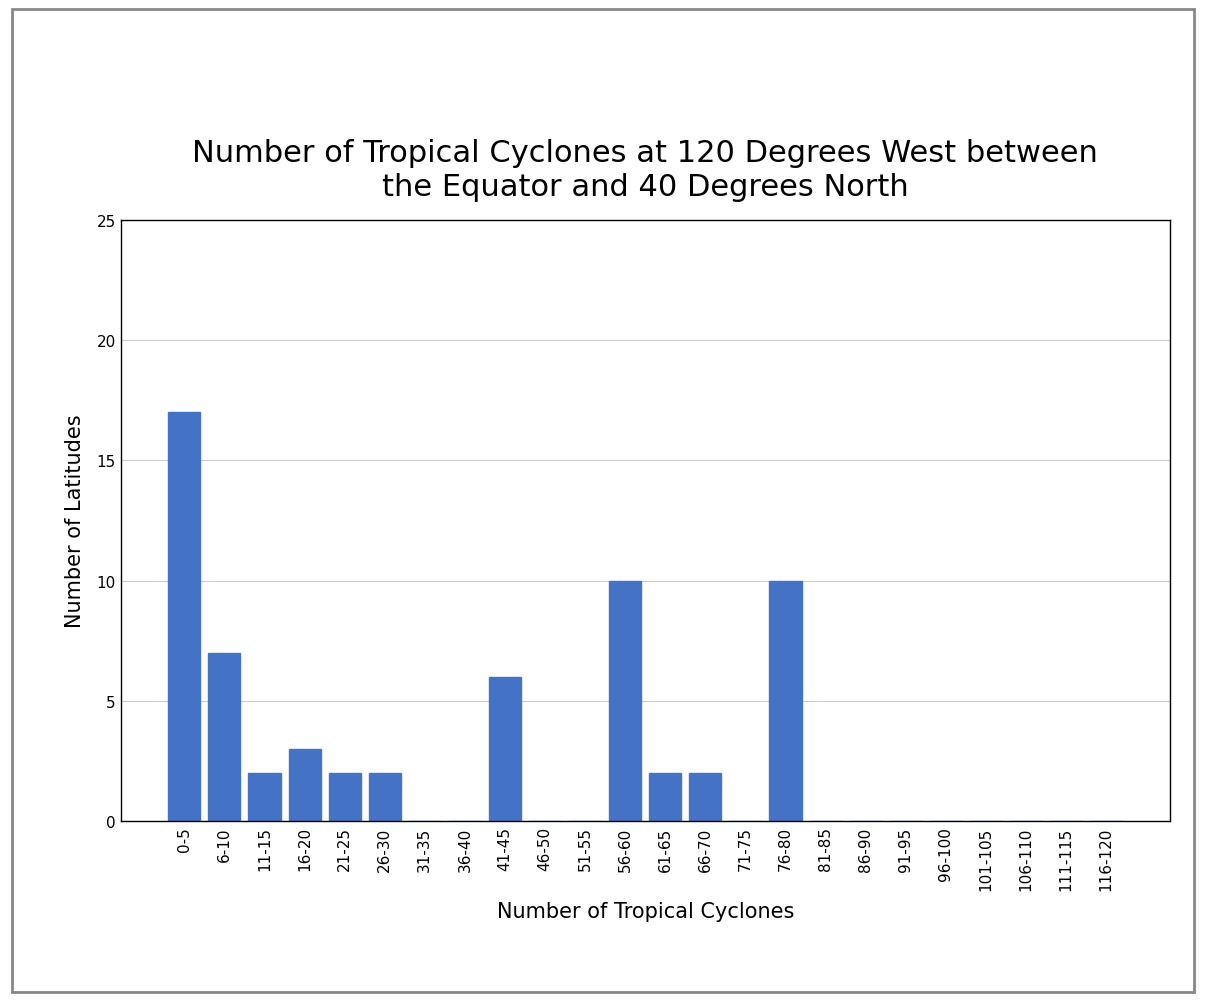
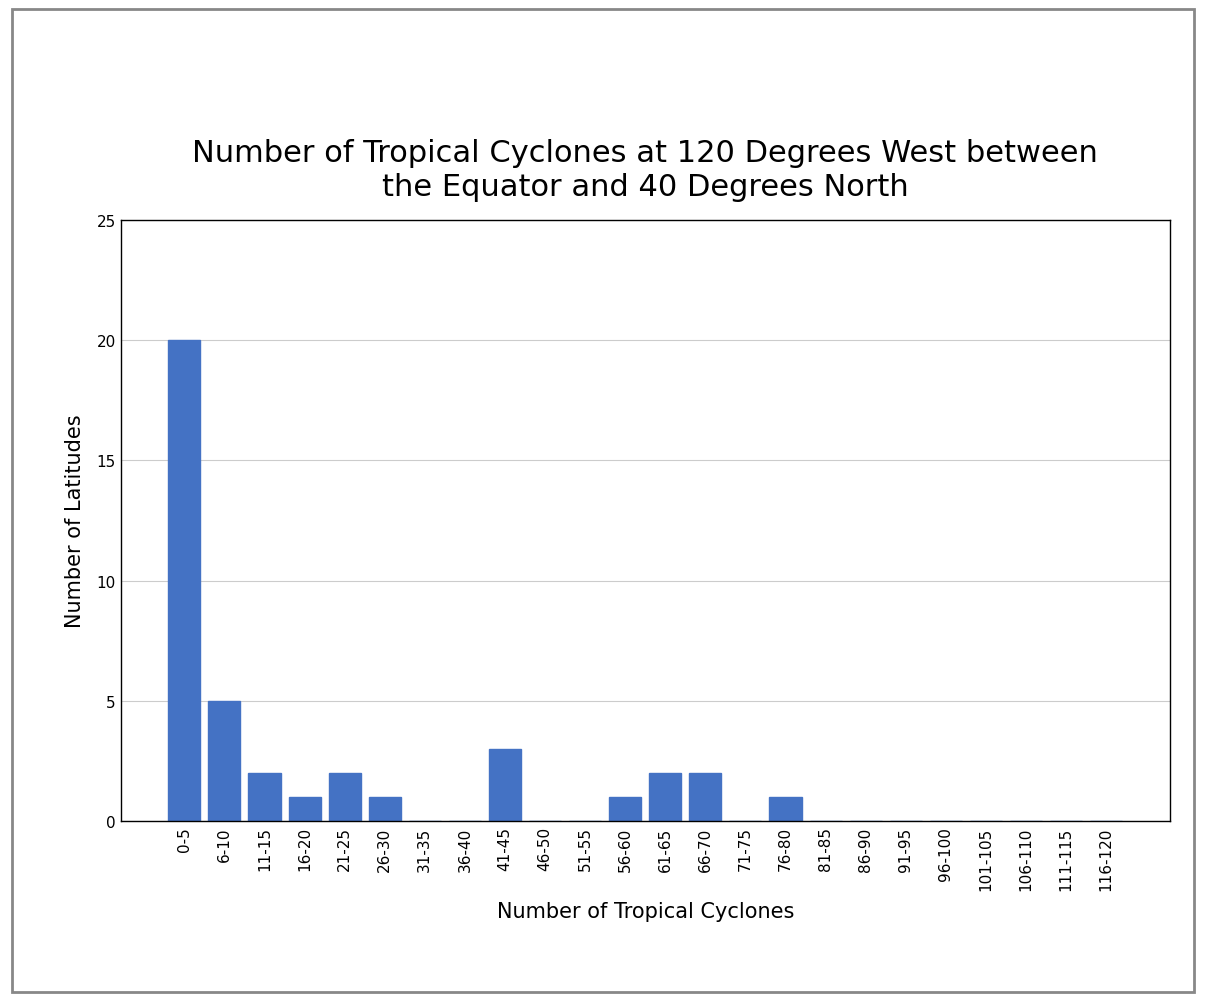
0-5: 17 -> 20
6-10: 7 -> 5
16-20: 3 -> 1
26-30: 2 -> 1
41-45: 6 -> 3
56-60: 10 -> 1
76-80: 10 -> 1
